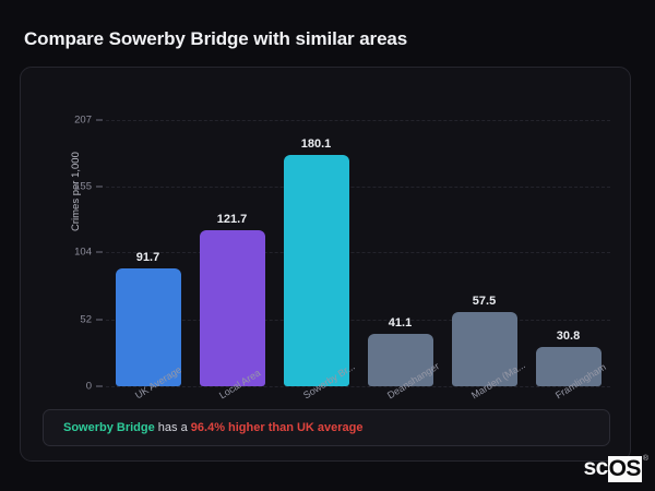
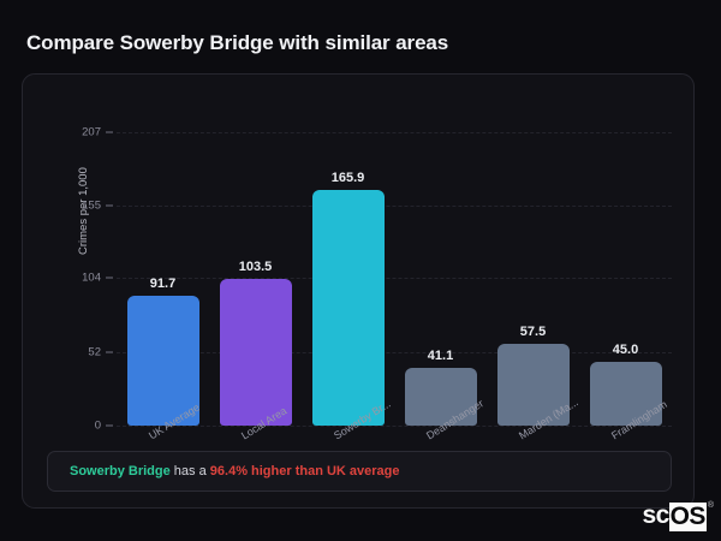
Local Area: 121.7 -> 103.5
Sowerby Br...: 180.1 -> 165.9
Framlingham: 30.8 -> 45.0
